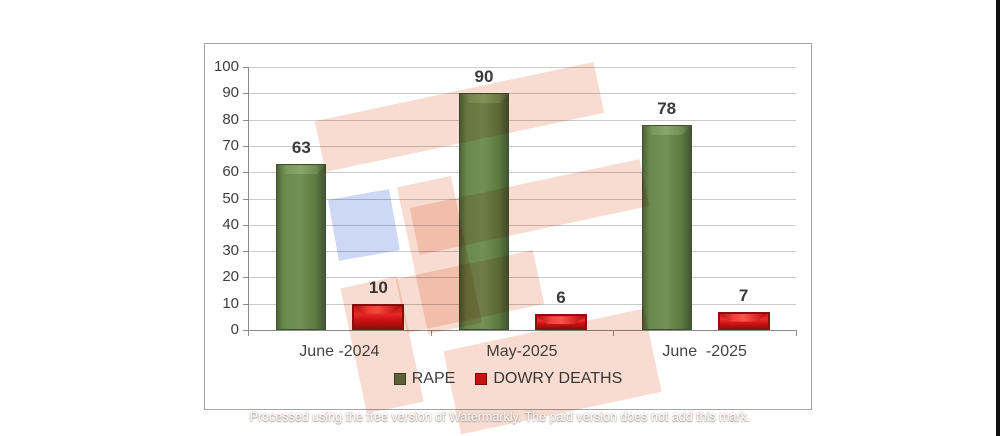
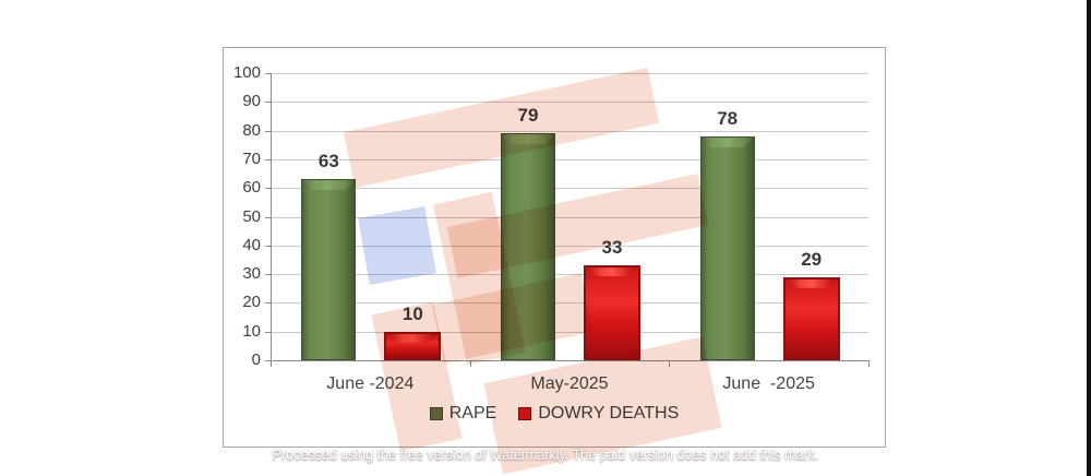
RAPE/May-2025: 90 -> 79
DOWRY DEATHS/May-2025: 6 -> 33
DOWRY DEATHS/June -2025: 7 -> 29
